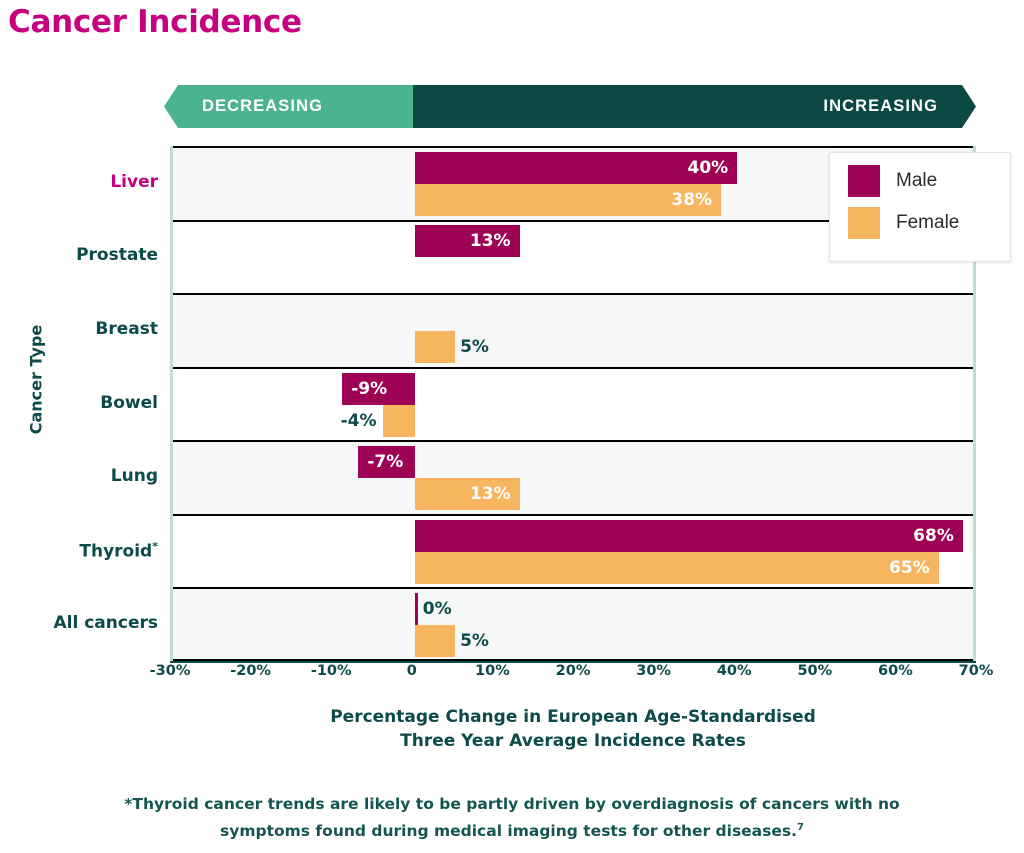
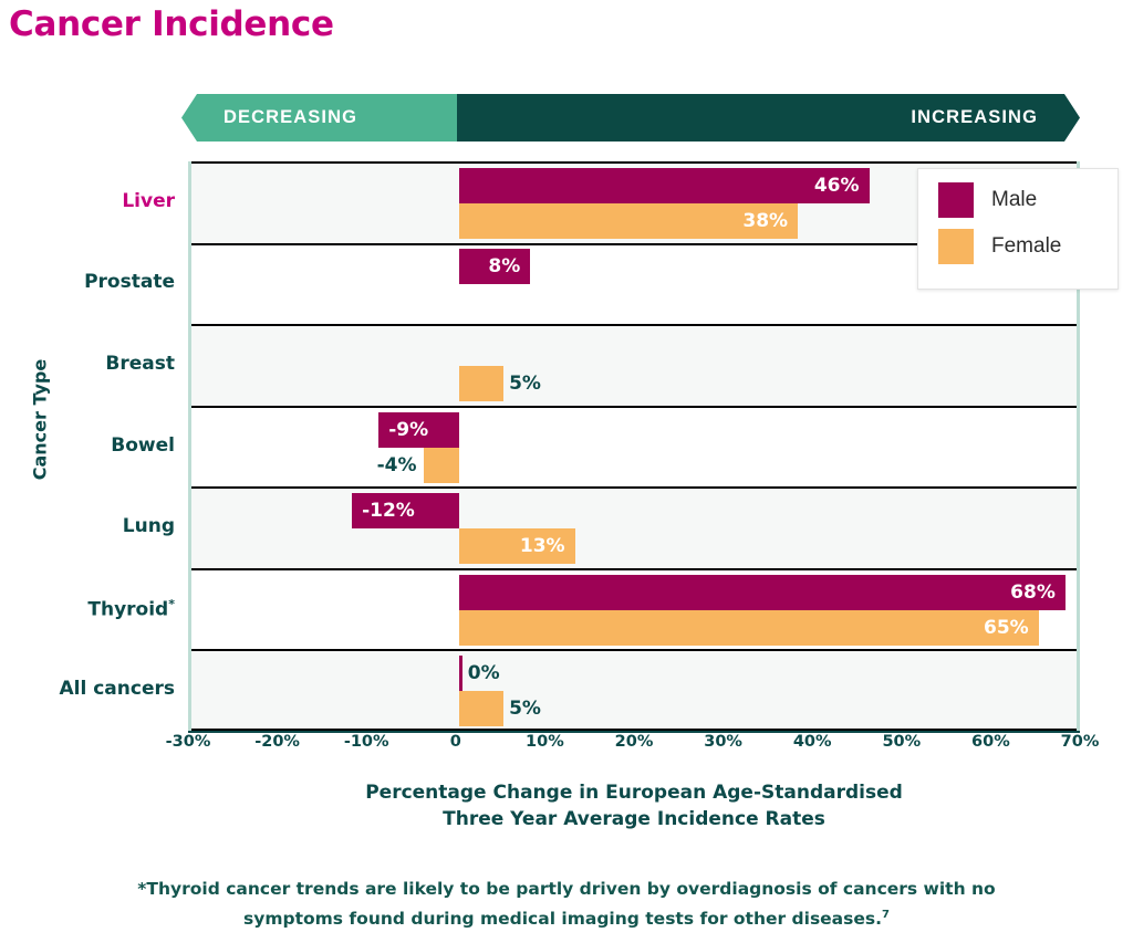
Male/Liver: 40% -> 46%
Male/Prostate: 13% -> 8%
Male/Lung: -7% -> -12%
